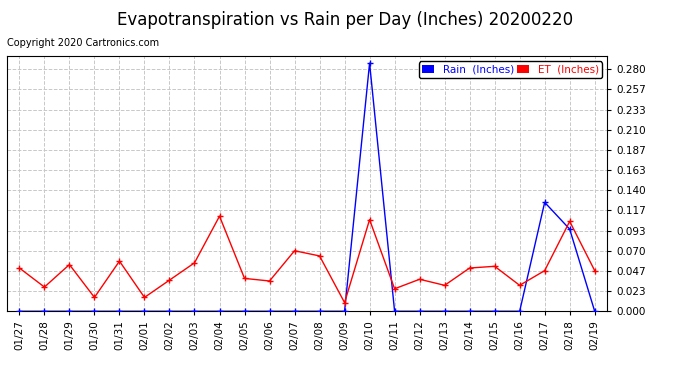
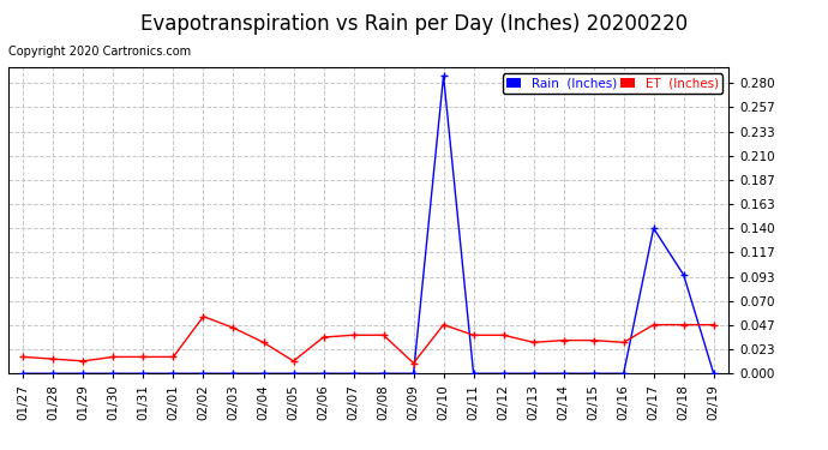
ET (Inches)/01/27: 0.050 -> 0.016
ET (Inches)/01/28: 0.028 -> 0.014
ET (Inches)/01/29: 0.054 -> 0.012
ET (Inches)/01/31: 0.058 -> 0.016
ET (Inches)/02/02: 0.036 -> 0.055
ET (Inches)/02/03: 0.056 -> 0.044
ET (Inches)/02/04: 0.110 -> 0.030
ET (Inches)/02/05: 0.038 -> 0.012
ET (Inches)/02/07: 0.070 -> 0.037
ET (Inches)/02/08: 0.064 -> 0.037
ET (Inches)/02/10: 0.106 -> 0.047
ET (Inches)/02/11: 0.026 -> 0.037
ET (Inches)/02/14: 0.050 -> 0.032
ET (Inches)/02/15: 0.052 -> 0.032
Rain (Inches)/02/17: 0.126 -> 0.140
ET (Inches)/02/18: 0.104 -> 0.047
